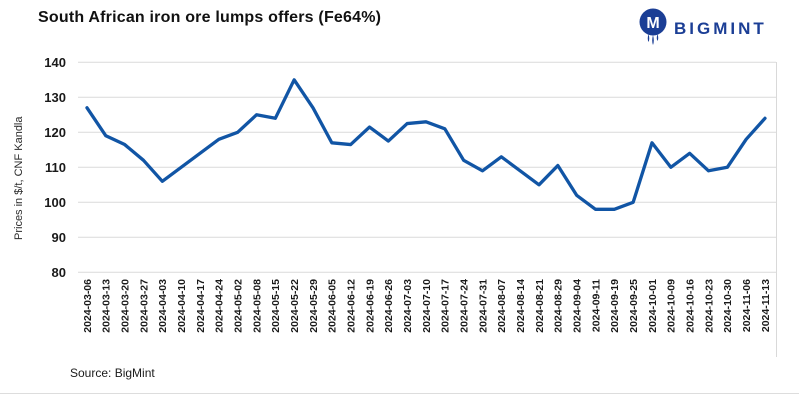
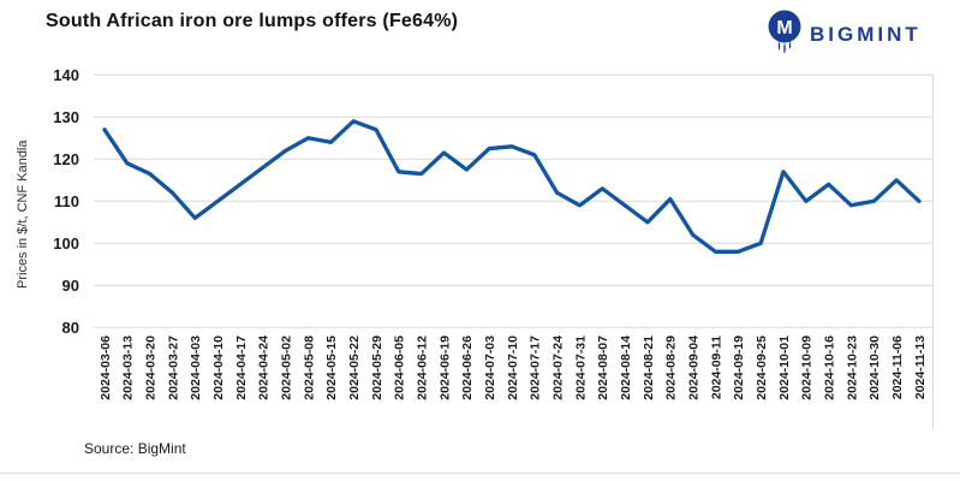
2024-05-02: 120 -> 122
2024-05-22: 135 -> 129
2024-11-06: 118 -> 115
2024-11-13: 124 -> 110
